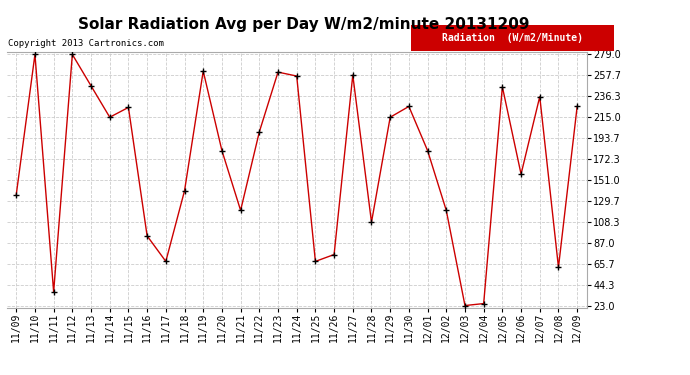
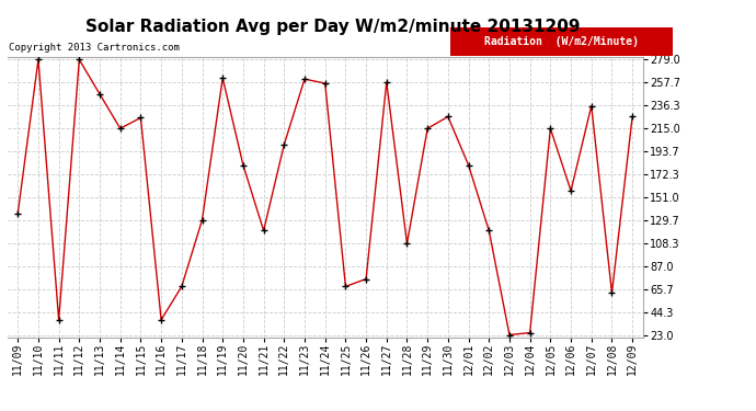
11/16: 94 -> 37
11/18: 140 -> 130
12/05: 246 -> 215
